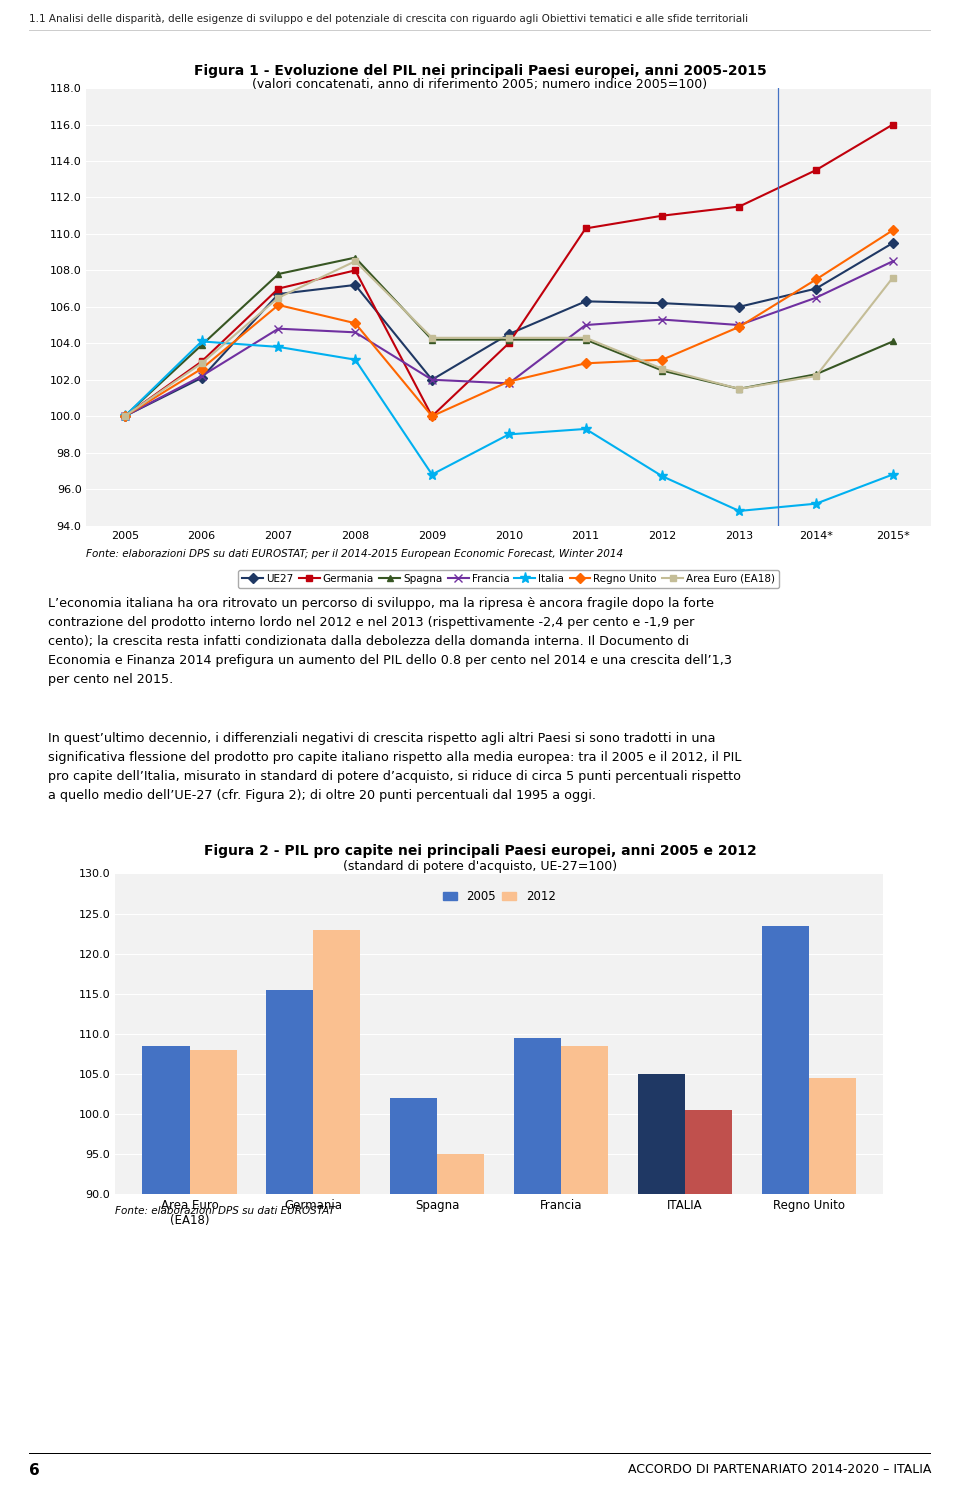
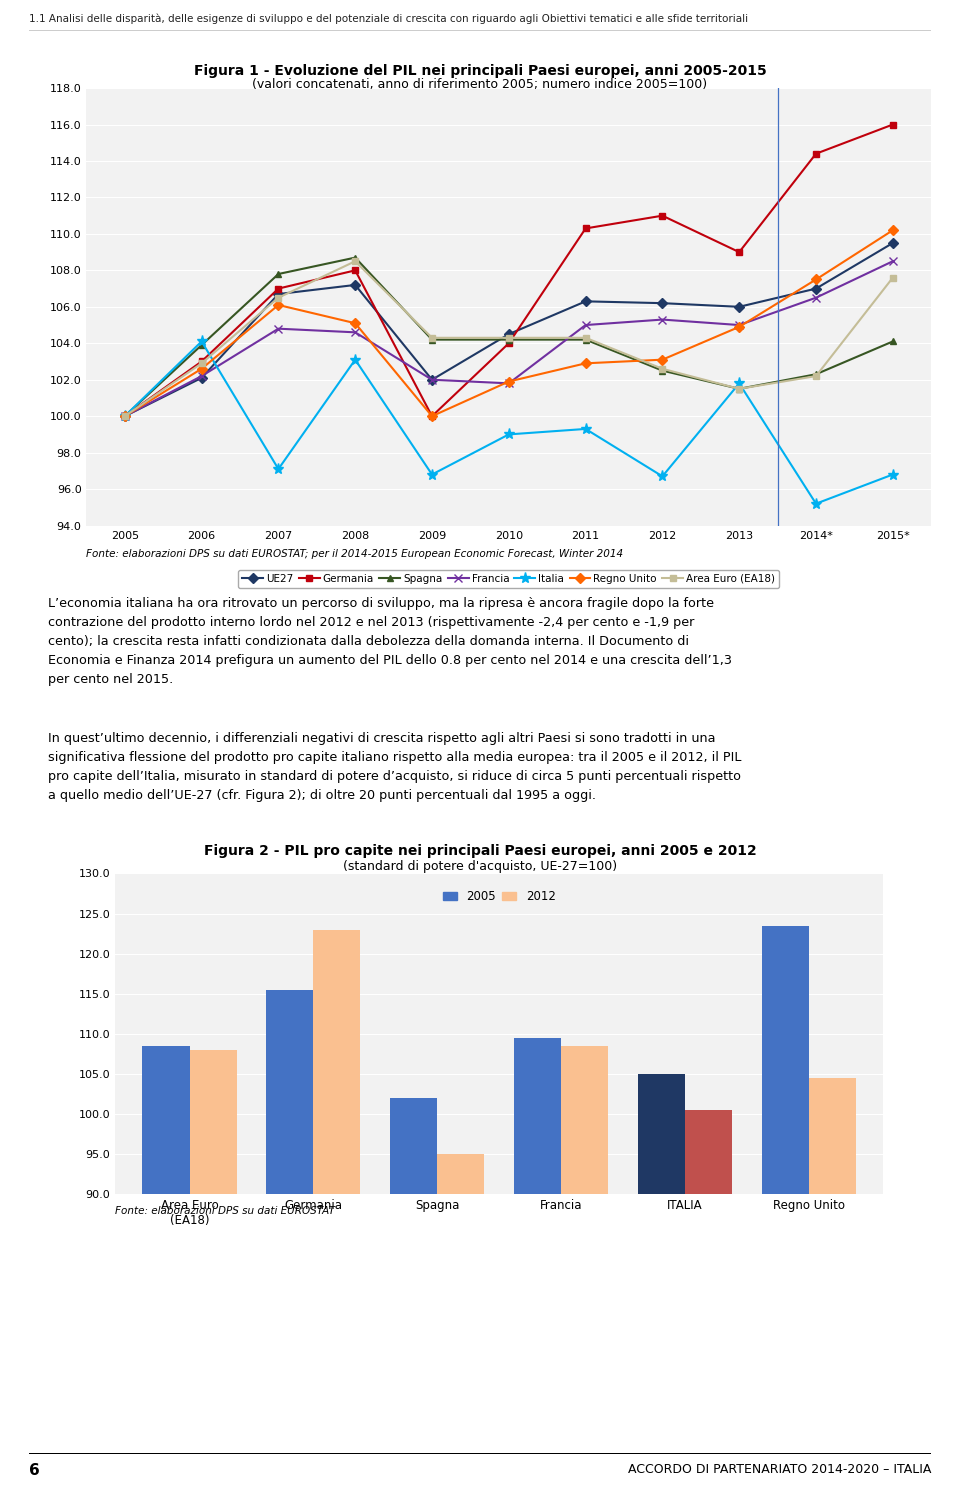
Italia/2007: 103.8 -> 97.1
Germania/2013: 111.5 -> 109.0
Italia/2013: 94.8 -> 101.8
Germania/2014*: 113.5 -> 114.4
